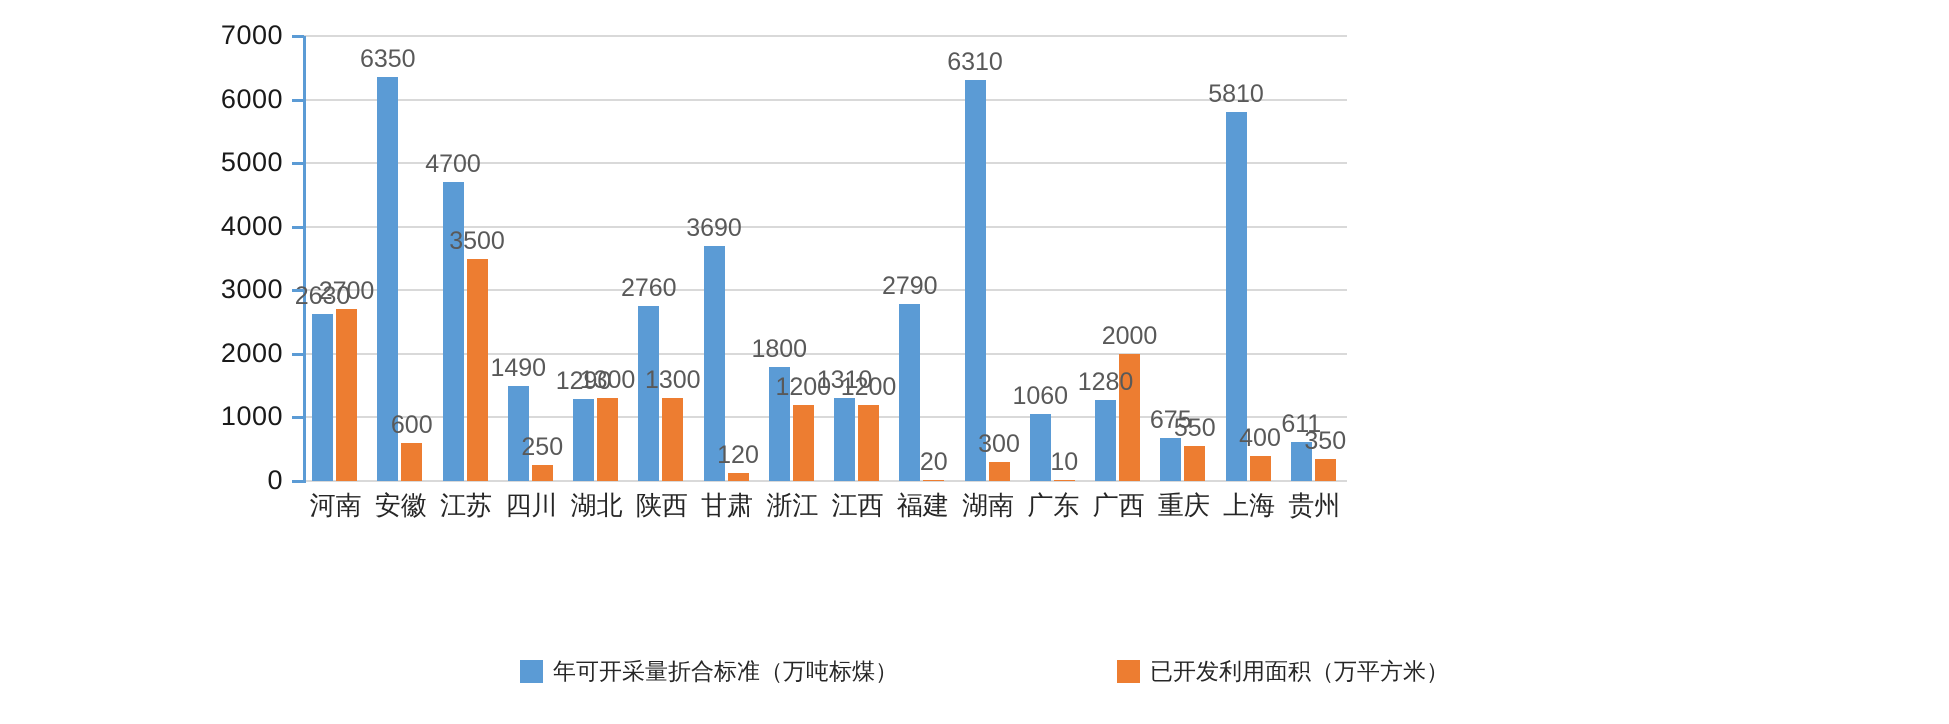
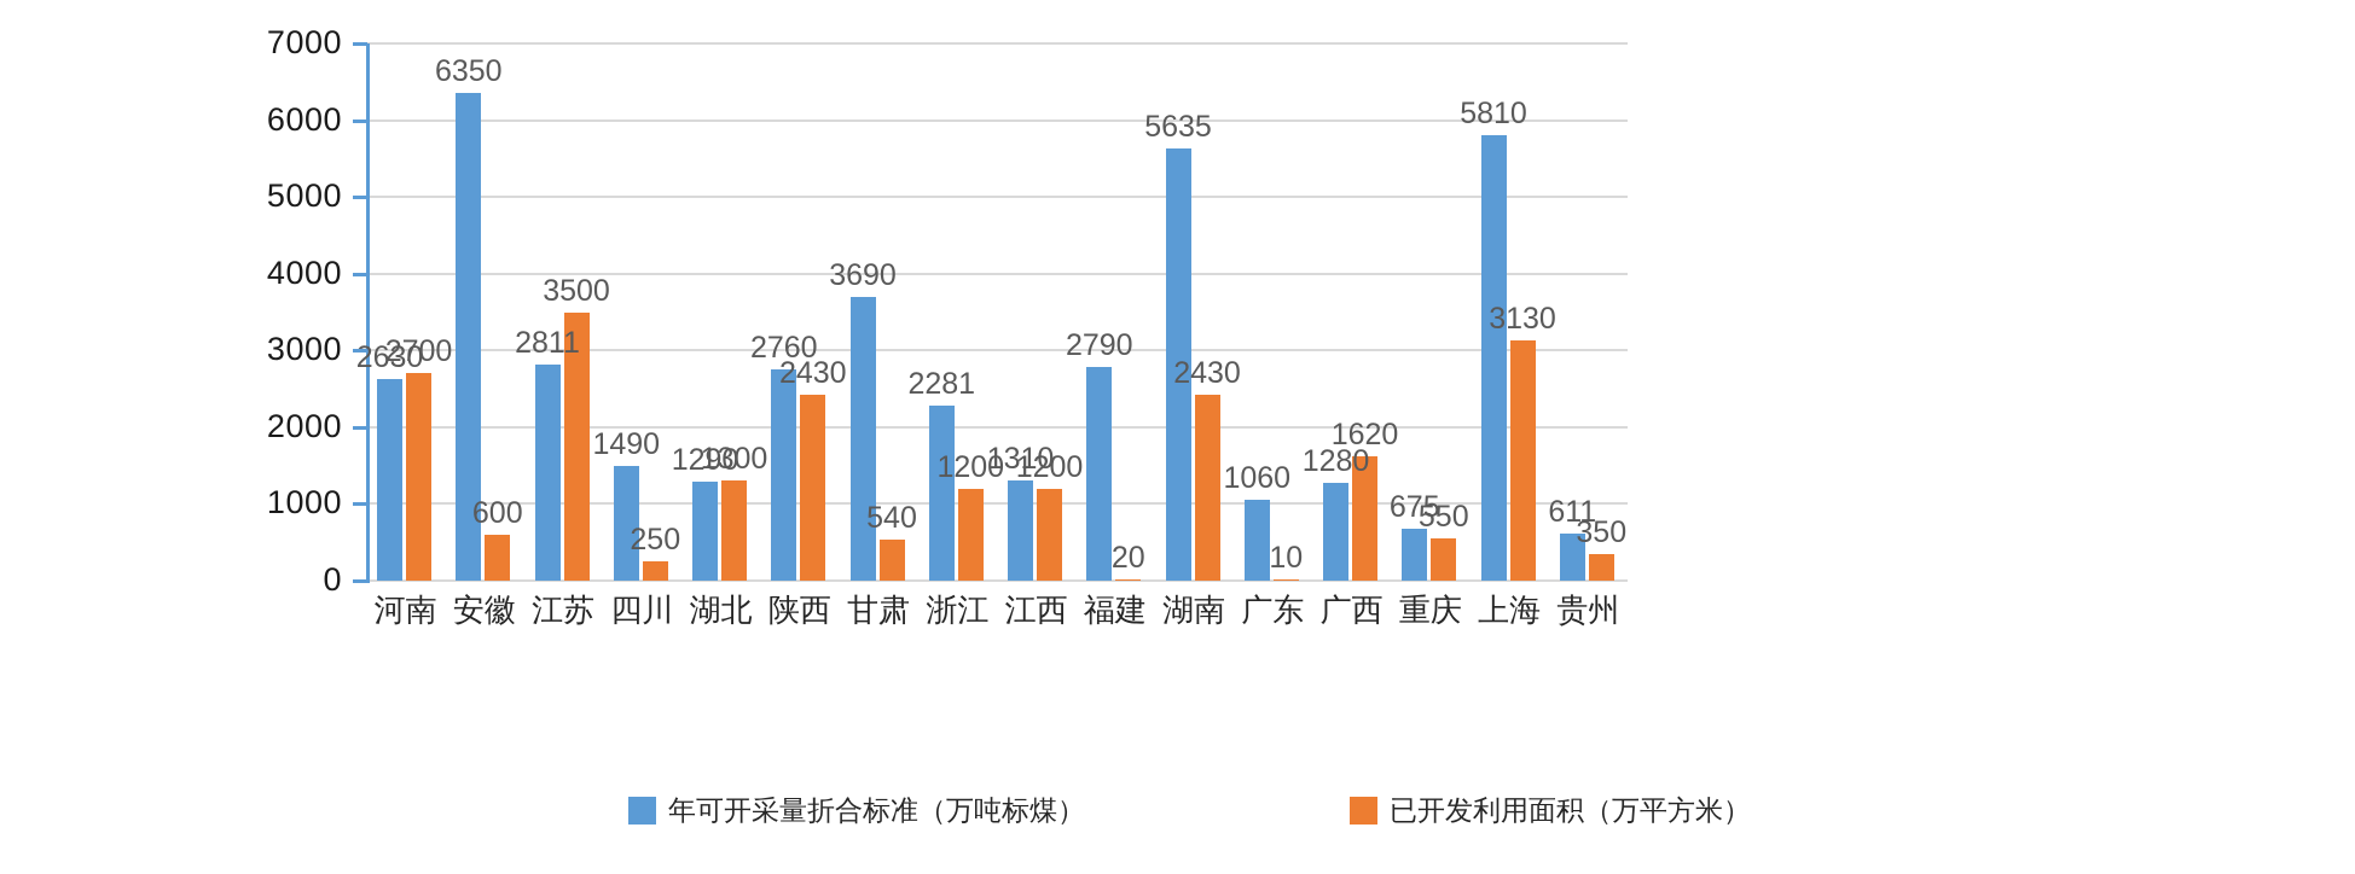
年可开采量折合标准（万吨标煤）/江苏: 4700 -> 2811
已开发利用面积（万平方米）/陕西: 1300 -> 2430
已开发利用面积（万平方米）/甘肃: 120 -> 540
年可开采量折合标准（万吨标煤）/浙江: 1800 -> 2281
年可开采量折合标准（万吨标煤）/湖南: 6310 -> 5635
已开发利用面积（万平方米）/湖南: 300 -> 2430
已开发利用面积（万平方米）/广西: 2000 -> 1620
已开发利用面积（万平方米）/上海: 400 -> 3130
